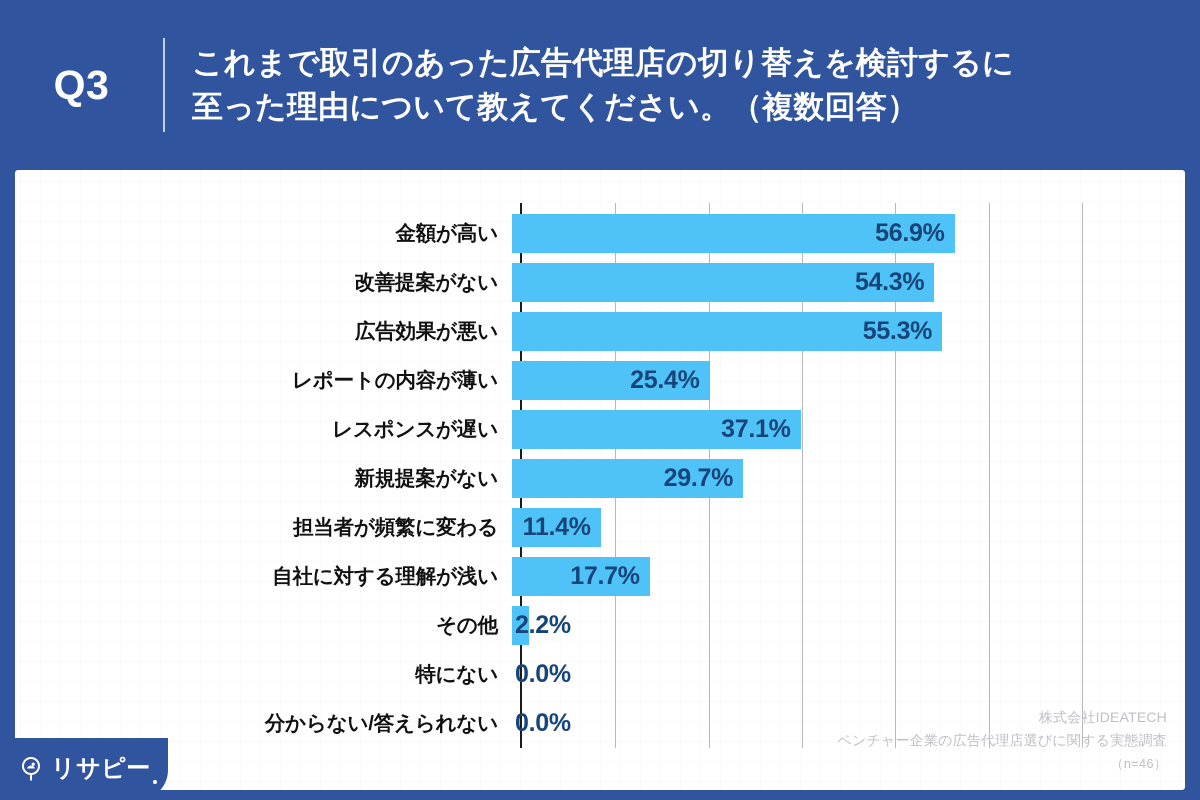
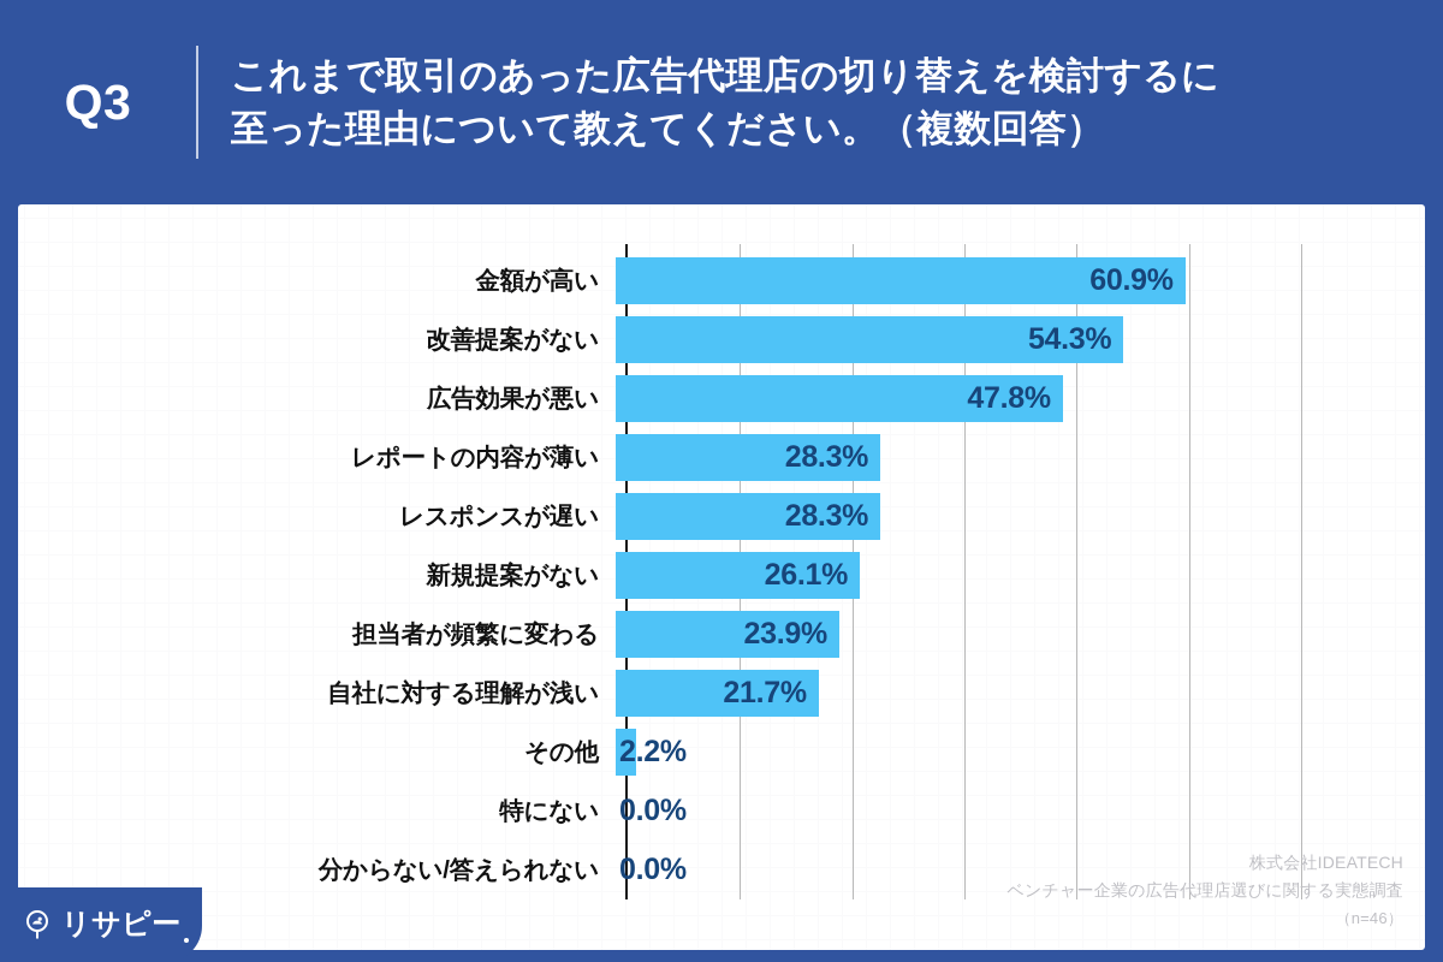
金額が高い: 56.9% -> 60.9%
広告効果が悪い: 55.3% -> 47.8%
レポートの内容が薄い: 25.4% -> 28.3%
レスポンスが遅い: 37.1% -> 28.3%
新規提案がない: 29.7% -> 26.1%
担当者が頻繁に変わる: 11.4% -> 23.9%
自社に対する理解が浅い: 17.7% -> 21.7%
